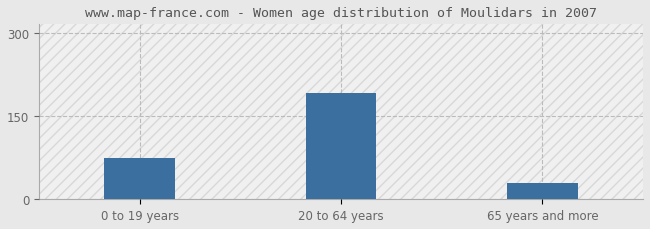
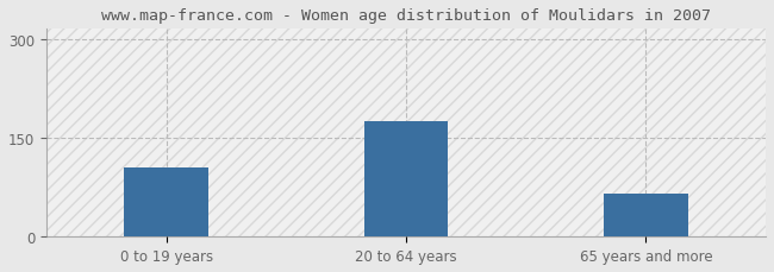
0 to 19 years: 74 -> 105
20 to 64 years: 192 -> 175
65 years and more: 30 -> 65
